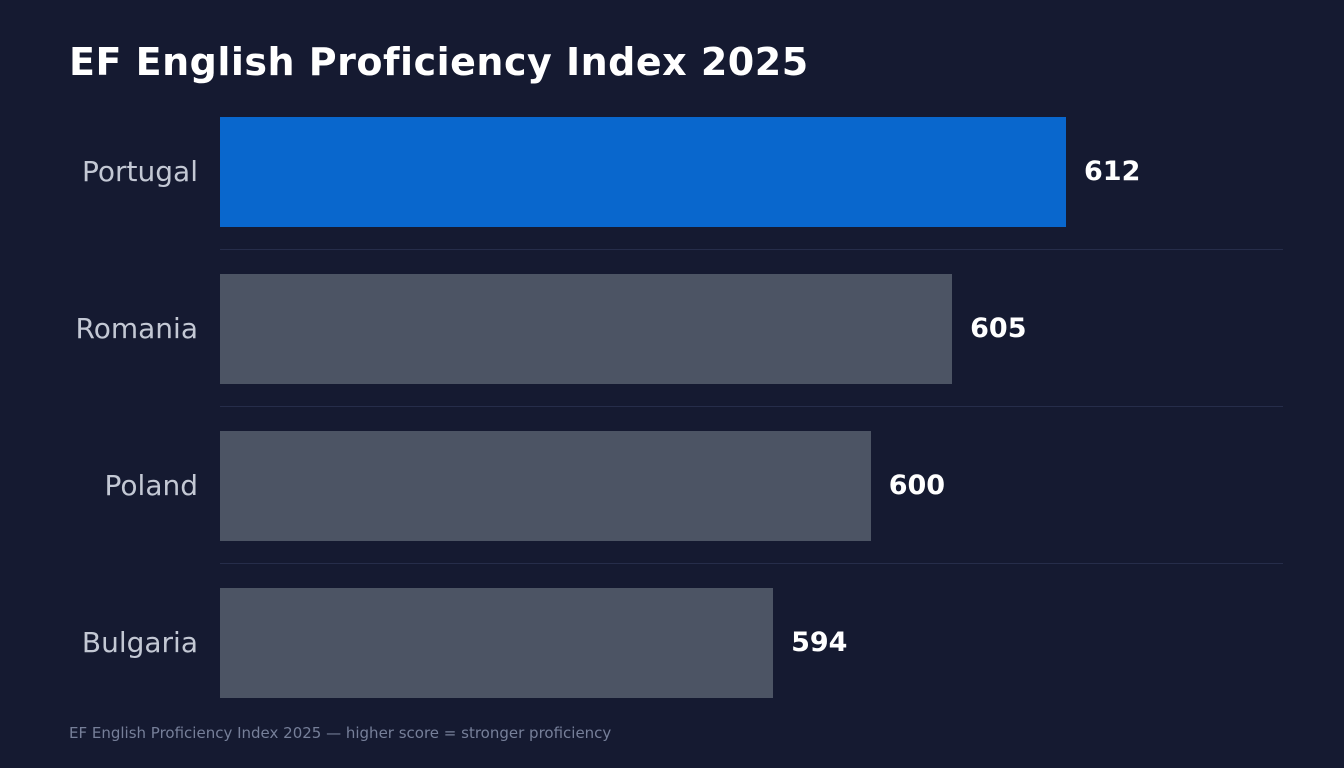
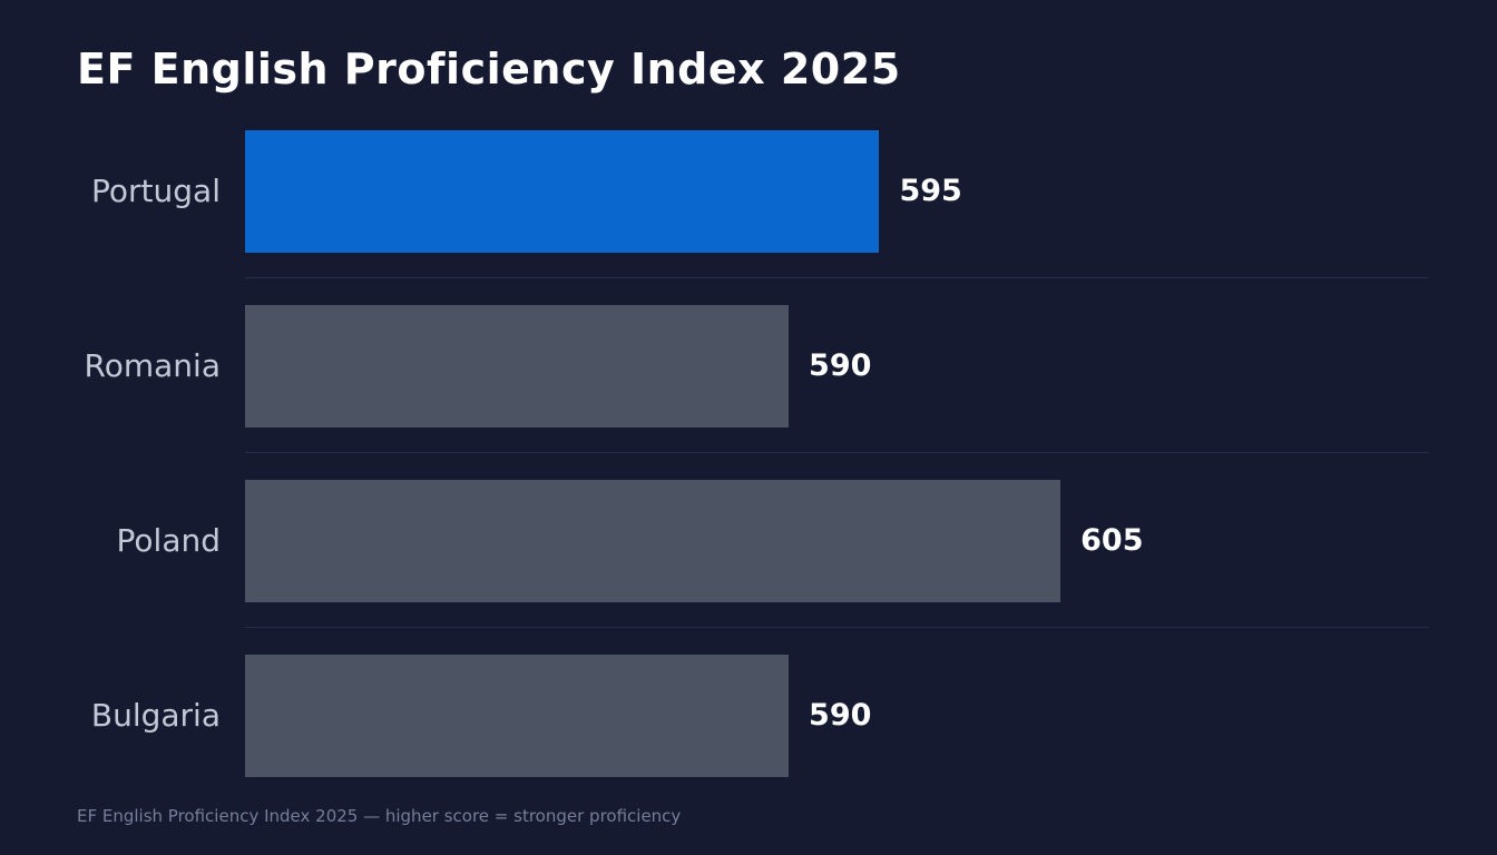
Portugal: 612 -> 595
Romania: 605 -> 590
Poland: 600 -> 605
Bulgaria: 594 -> 590
